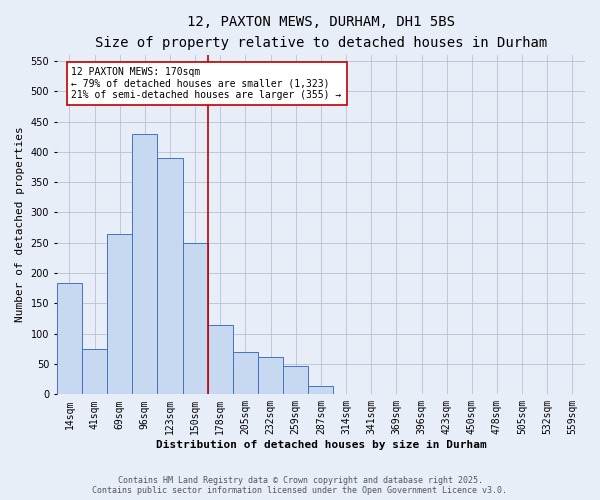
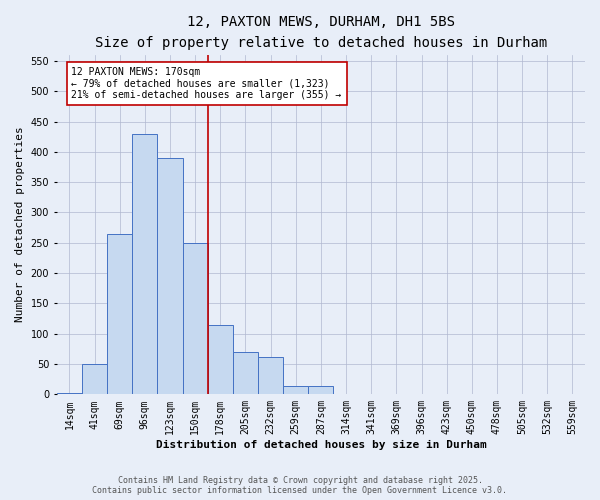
14sqm: 184 -> 2
41sqm: 74 -> 50
259sqm: 46 -> 14
